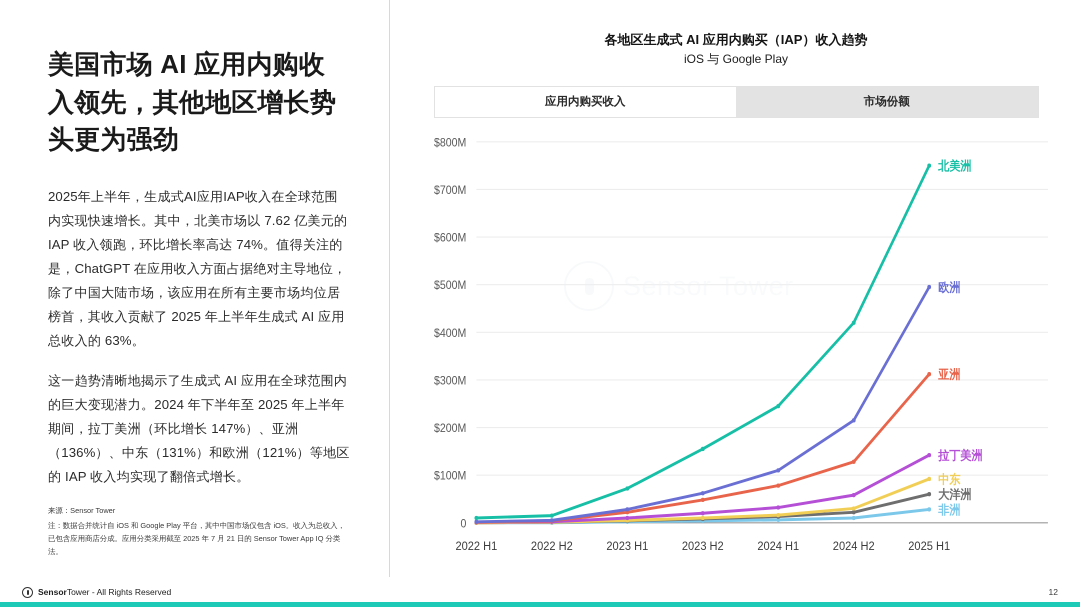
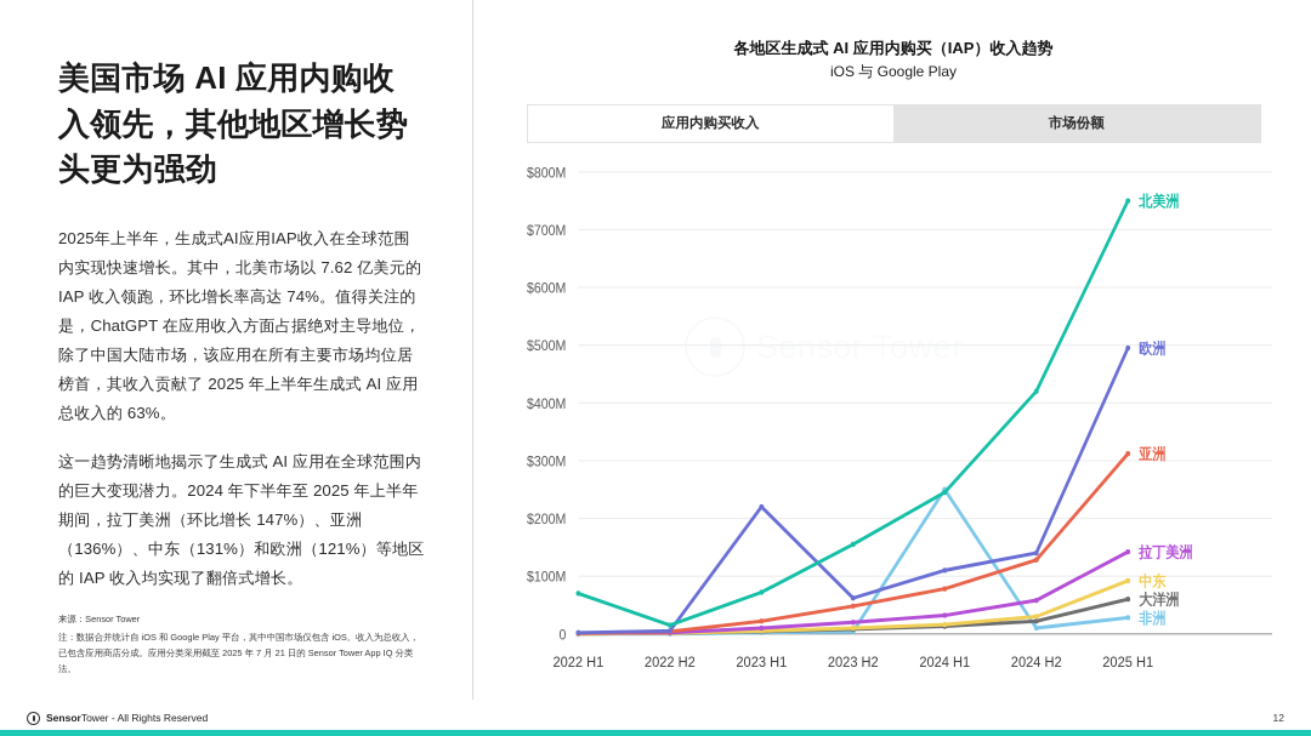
北美洲/2022 H1: $10M -> $70M
欧洲/2023 H1: $30M -> $220M
非洲/2024 H1: $10M -> $250M
欧洲/2024 H2: $220M -> $140M
